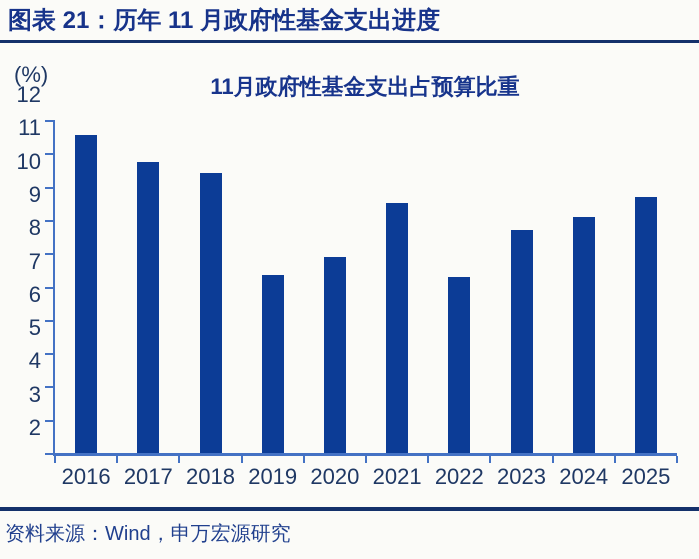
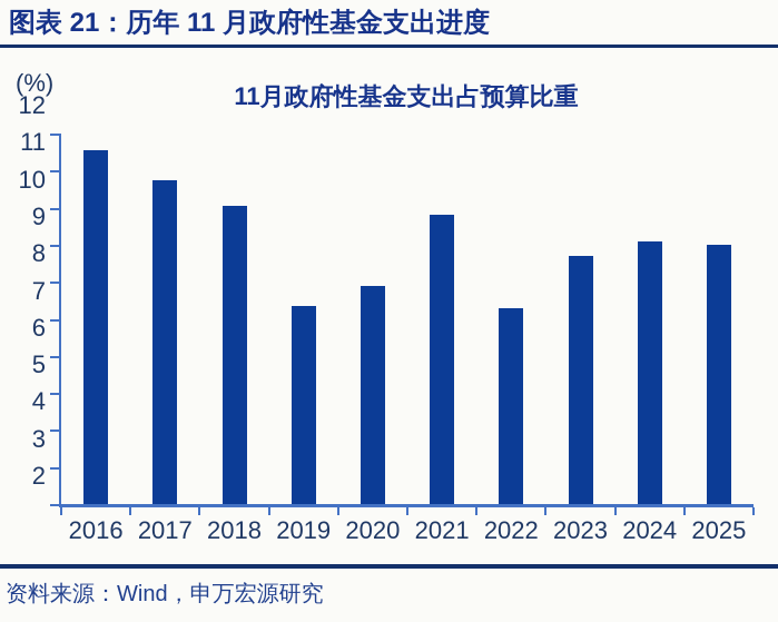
2018: 10.4 -> 10.1
2021: 9.5 -> 9.8
2025: 9.7 -> 9.0
